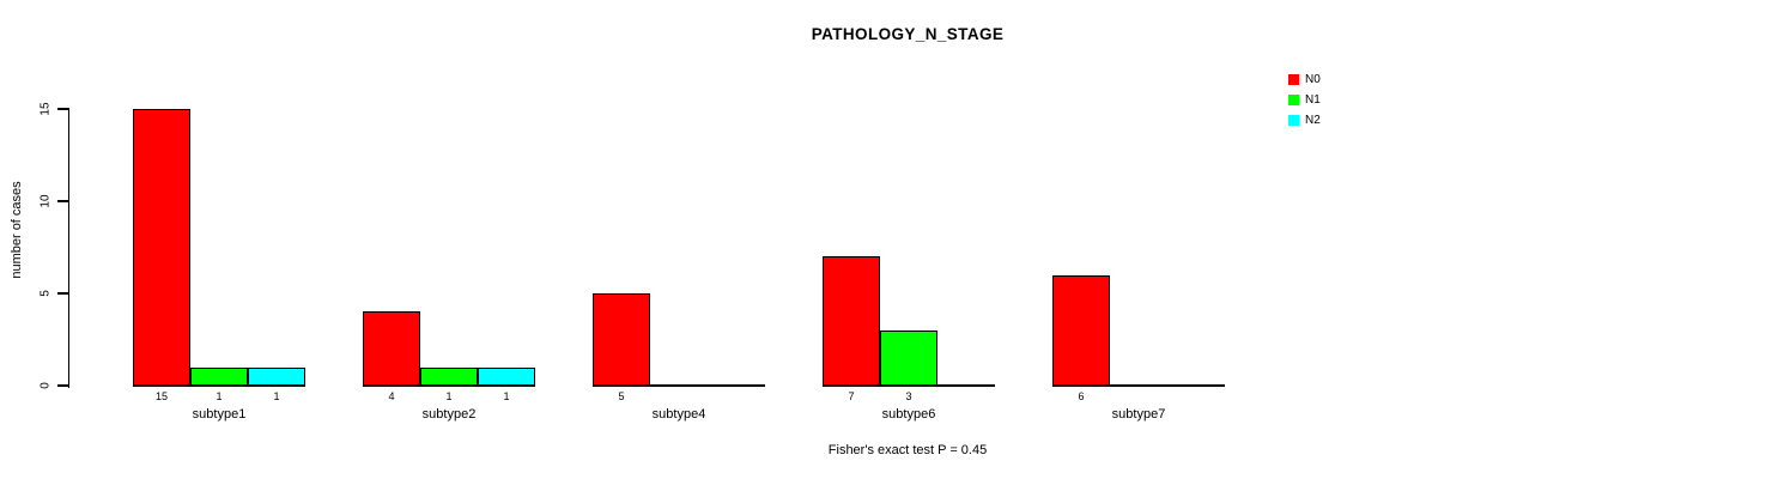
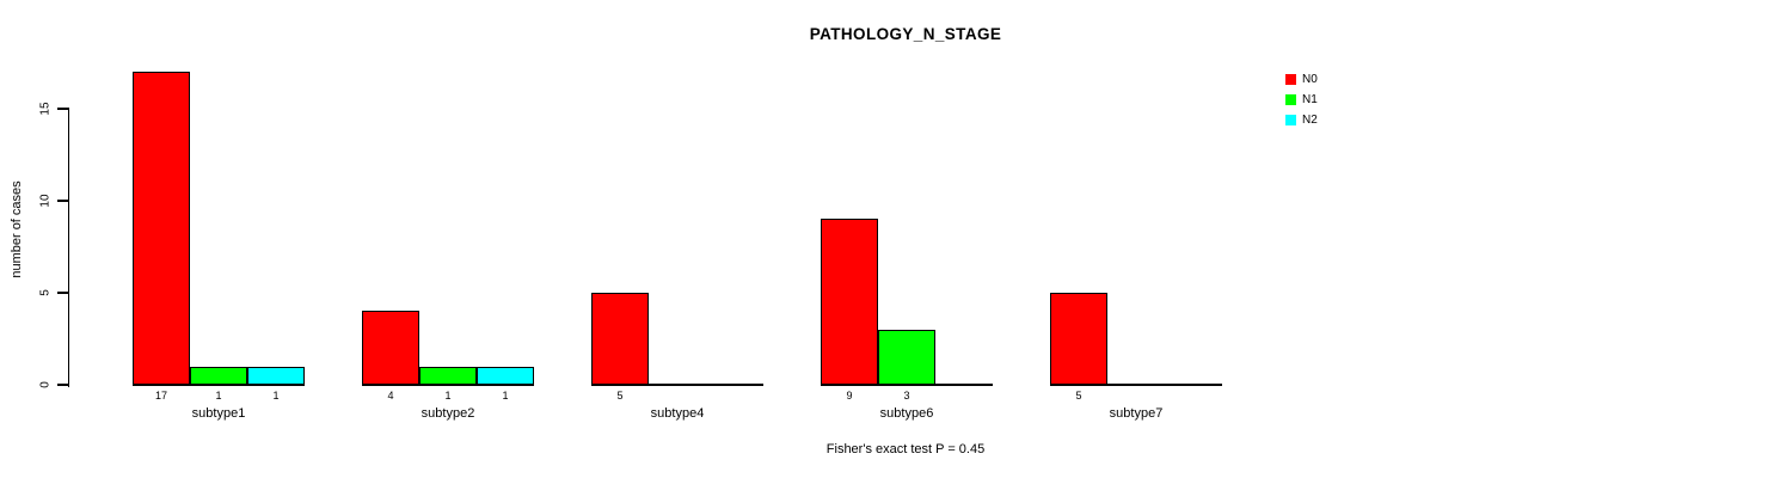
N0/subtype1: 15 -> 17
N0/subtype6: 7 -> 9
N0/subtype7: 6 -> 5
